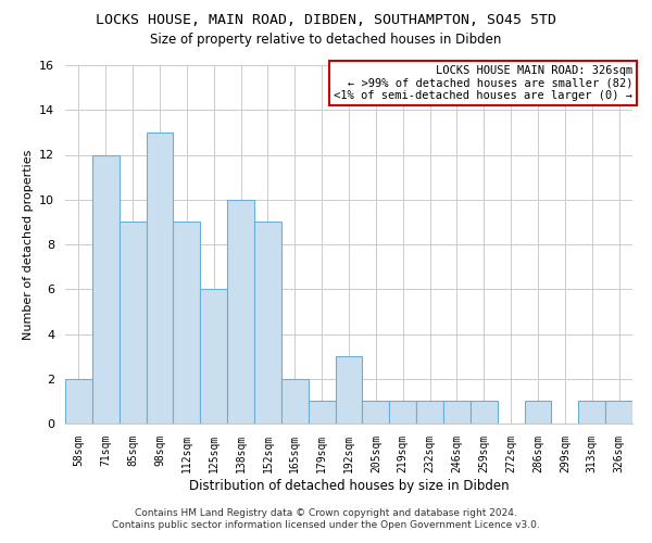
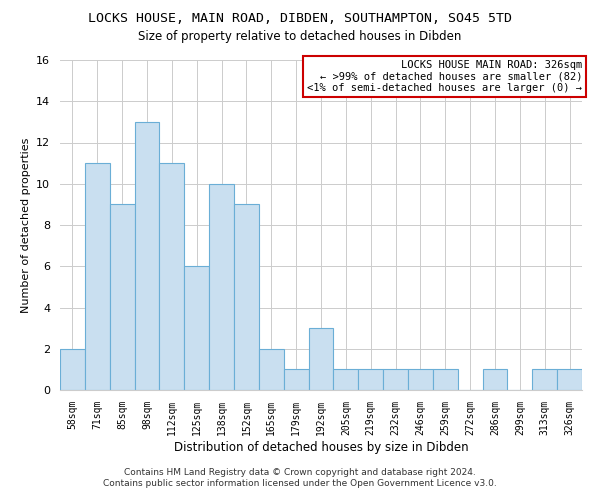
71sqm: 12 -> 11
112sqm: 9 -> 11
